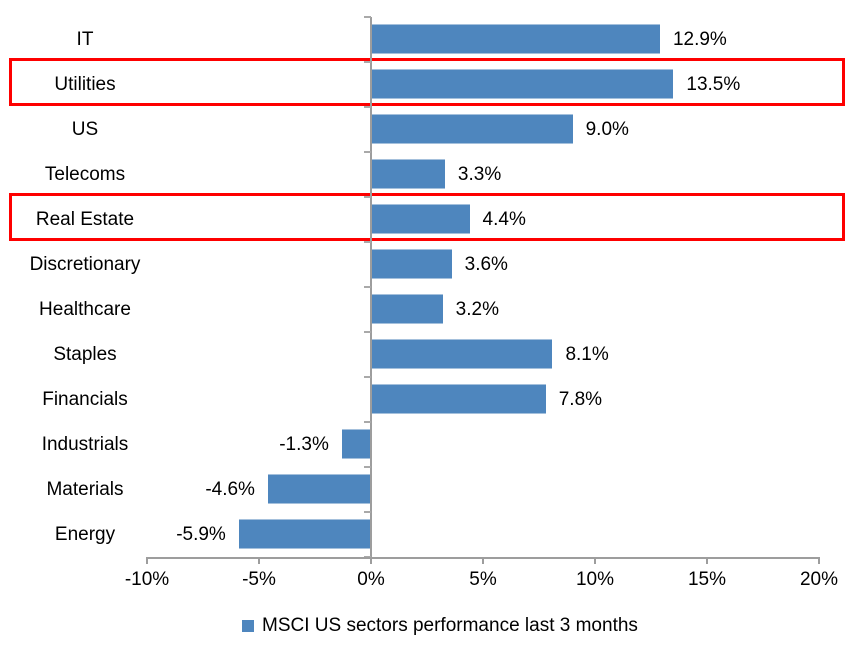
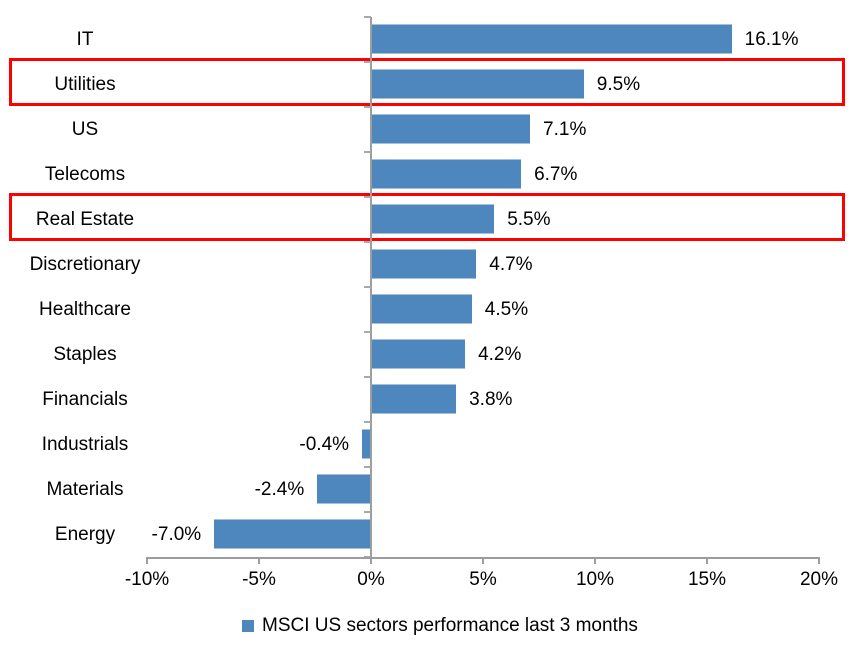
IT: 12.9% -> 16.1%
Utilities: 13.5% -> 9.5%
US: 9.0% -> 7.1%
Telecoms: 3.3% -> 6.7%
Real Estate: 4.4% -> 5.5%
Discretionary: 3.6% -> 4.7%
Healthcare: 3.2% -> 4.5%
Staples: 8.1% -> 4.2%
Financials: 7.8% -> 3.8%
Industrials: -1.3% -> -0.4%
Materials: -4.6% -> -2.4%
Energy: -5.9% -> -7.0%
